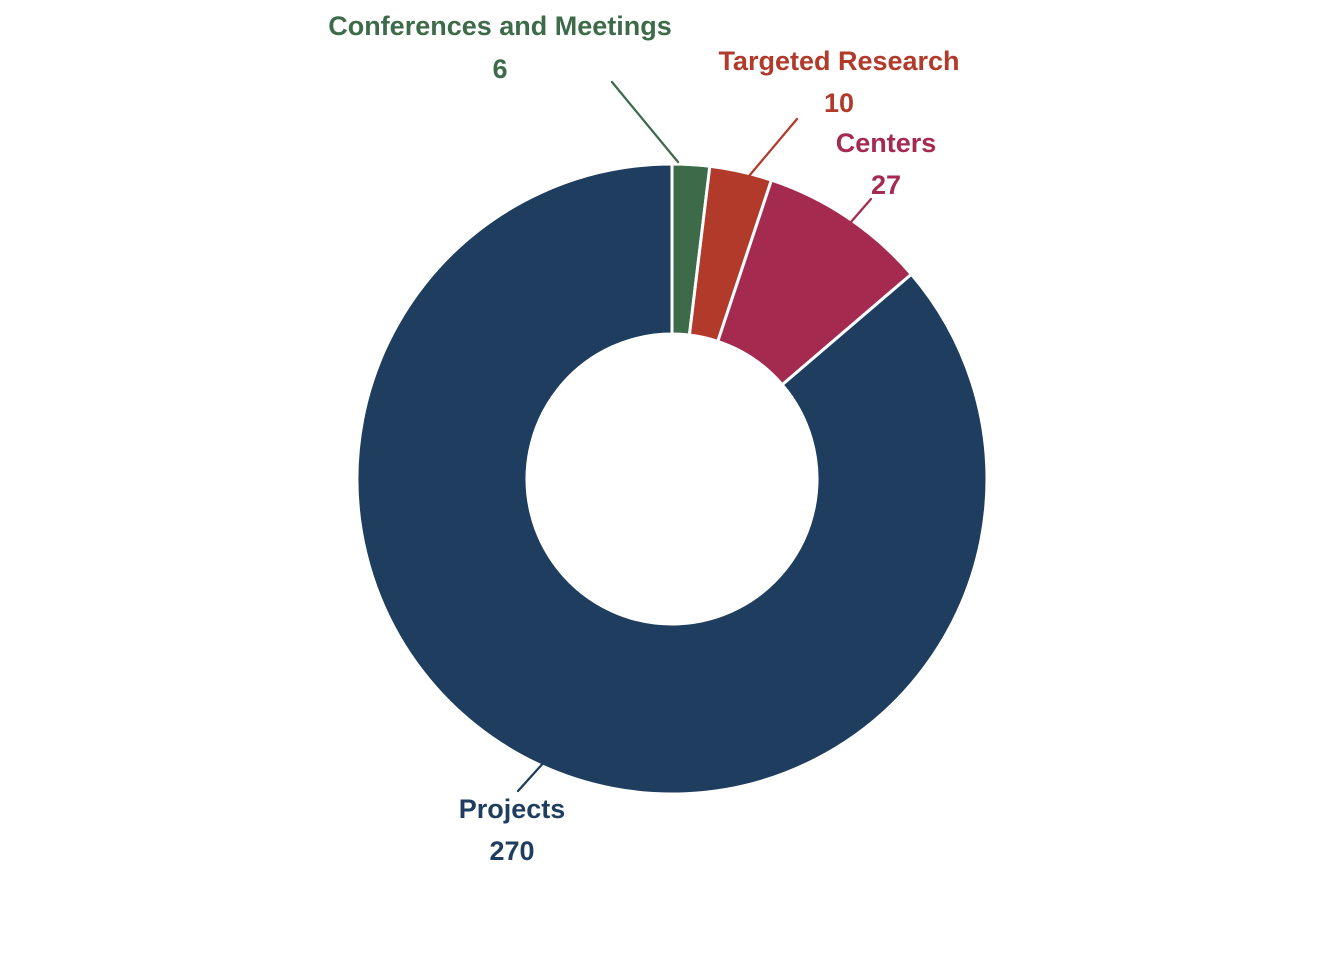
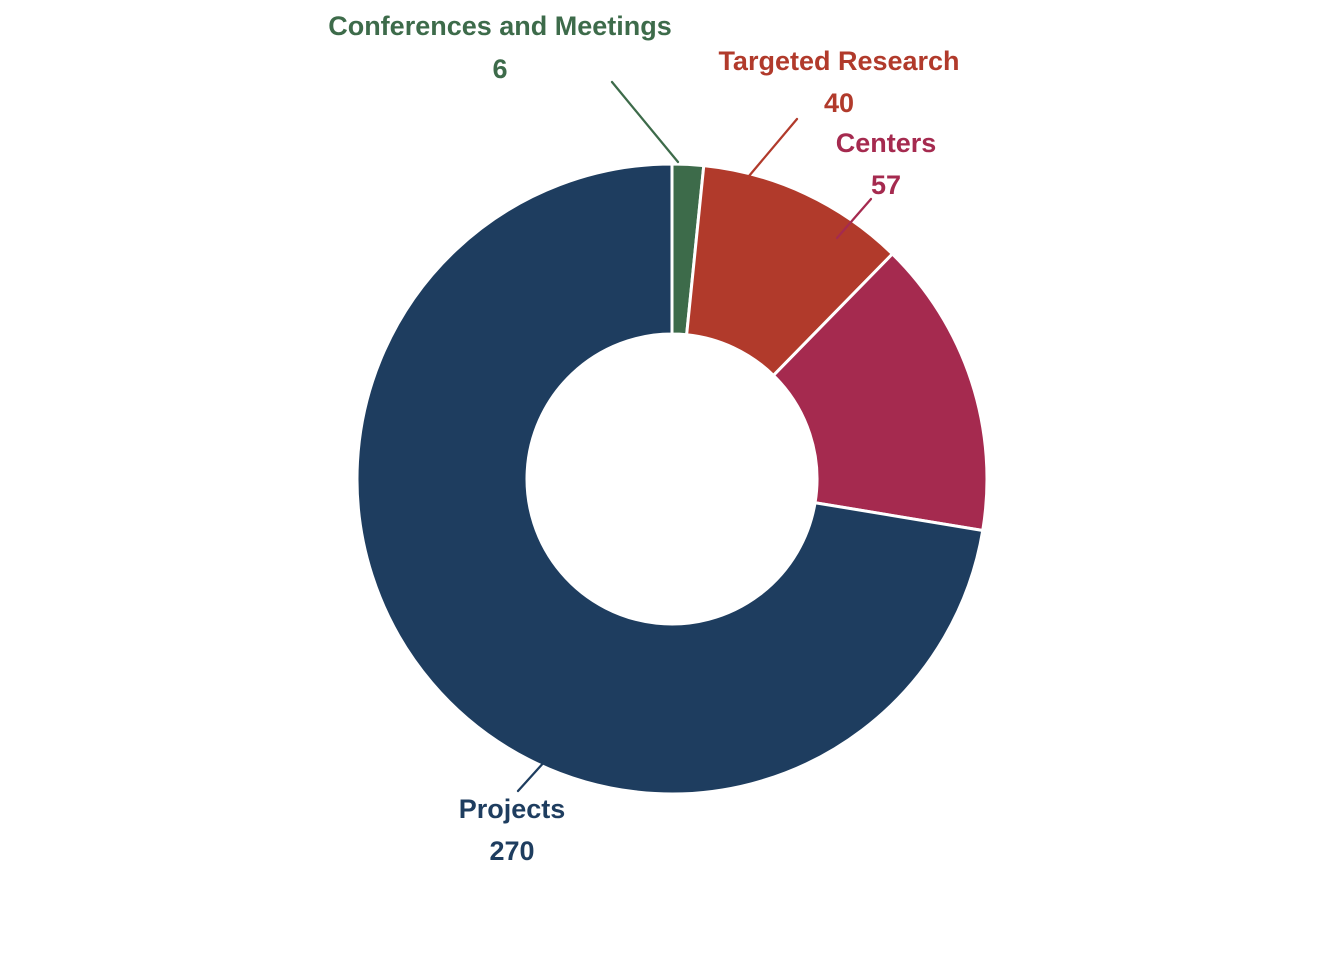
Targeted Research: 10 -> 40
Centers: 27 -> 57
